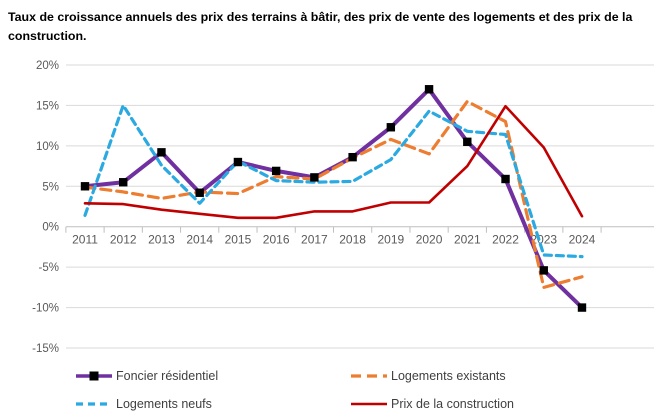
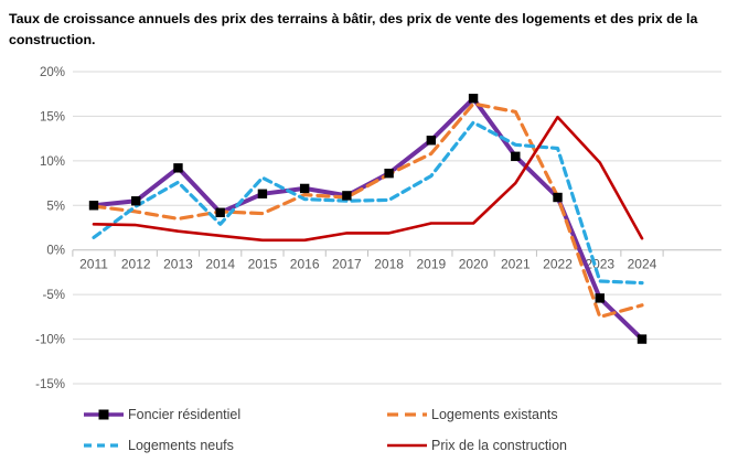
Logements neufs/2012: 15% -> 5%
Foncier résidentiel/2015: 8% -> 6%
Logements existants/2020: 9% -> 16%
Logements existants/2022: 13% -> 6%
